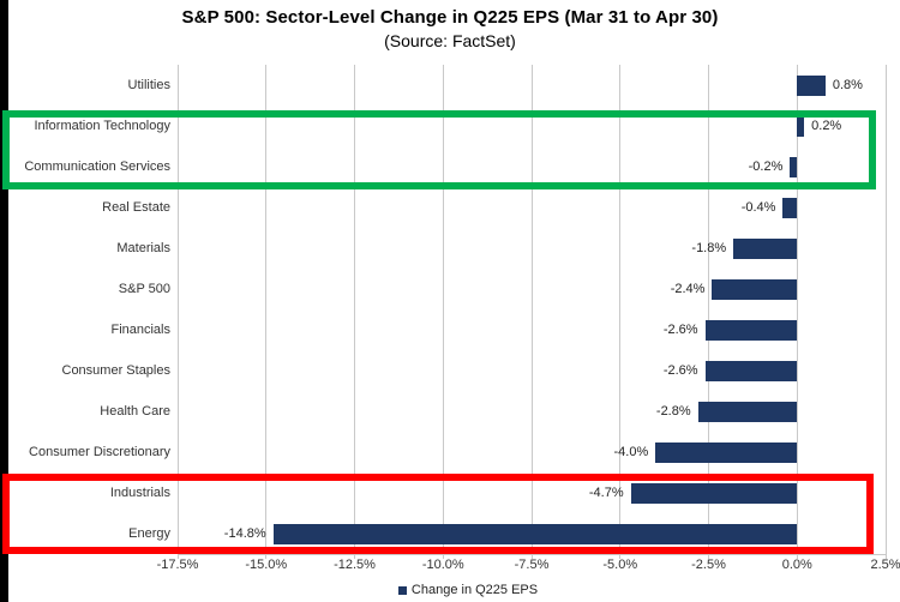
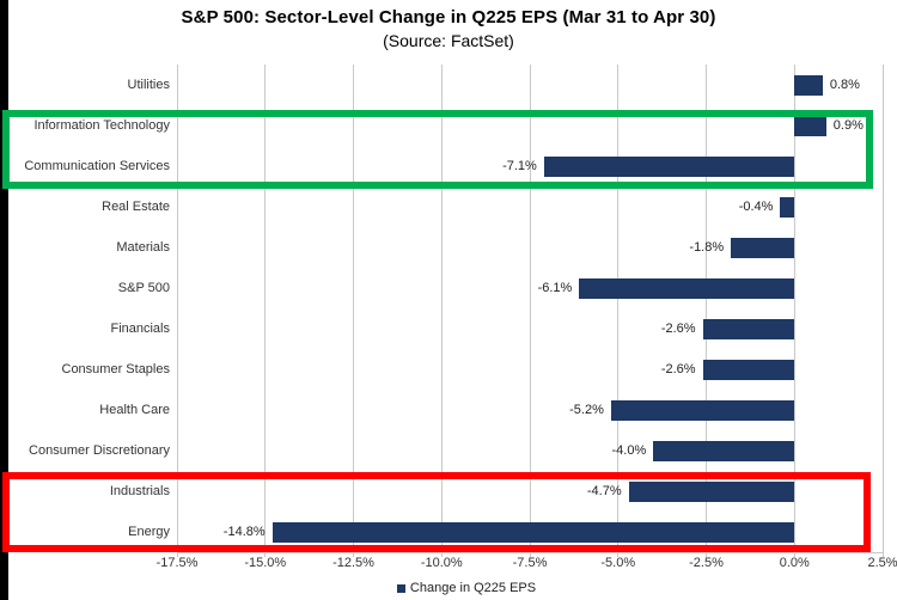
Information Technology: 0.2% -> 0.9%
Communication Services: -0.2% -> -7.1%
S&P 500: -2.4% -> -6.1%
Health Care: -2.8% -> -5.2%
